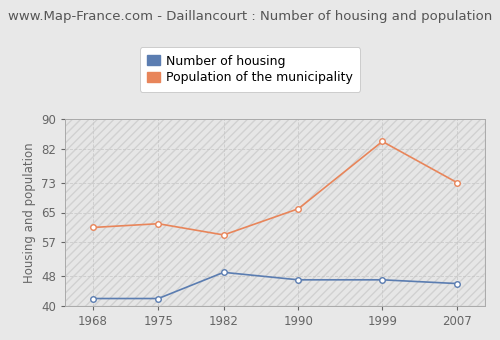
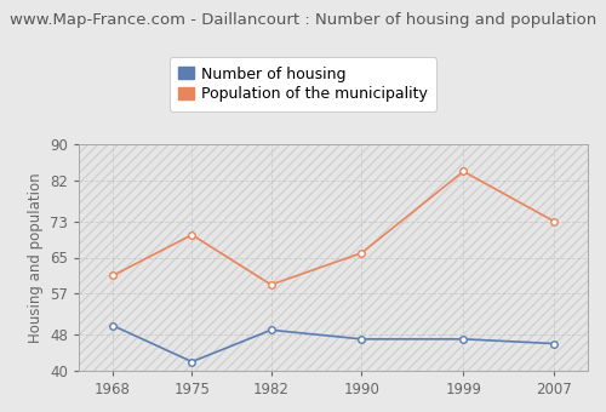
Number of housing/1968: 42 -> 50
Population of the municipality/1975: 62 -> 70
